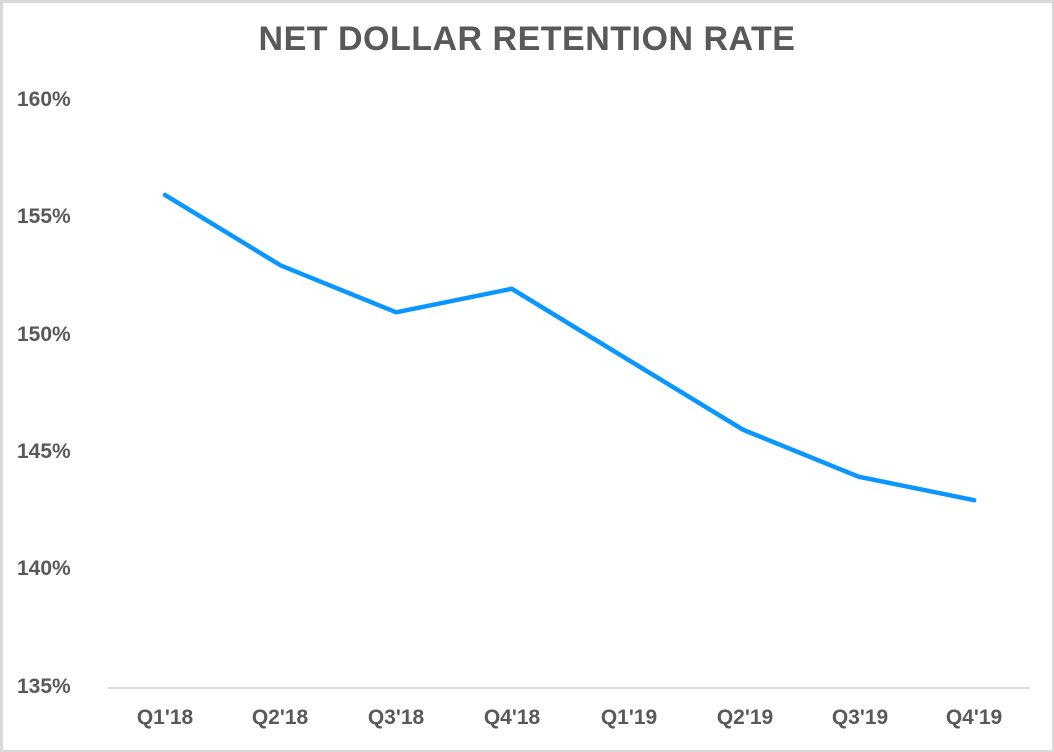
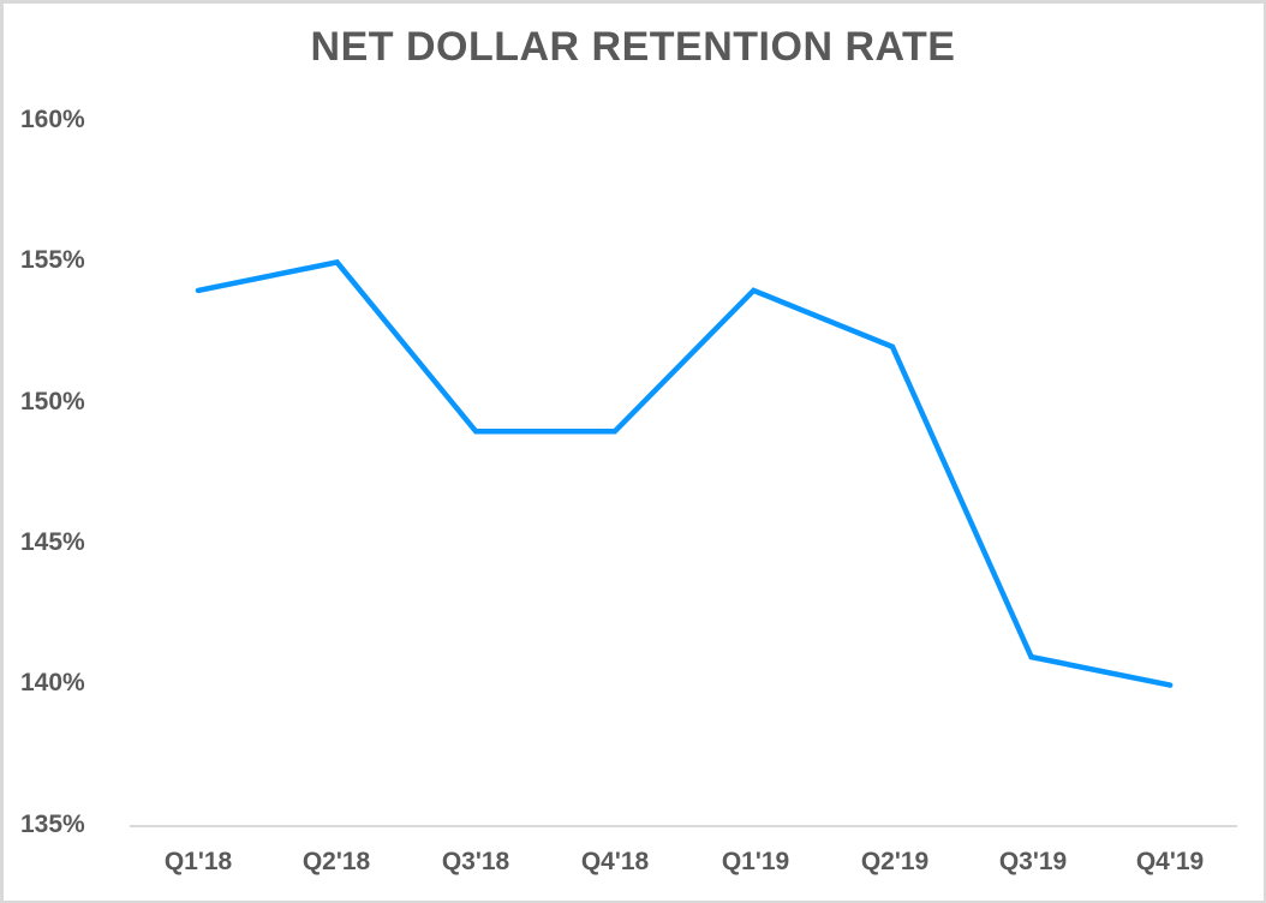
Q1'18: 156% -> 154%
Q2'18: 153% -> 155%
Q3'18: 151% -> 149%
Q4'18: 152% -> 149%
Q1'19: 149% -> 154%
Q2'19: 146% -> 152%
Q3'19: 144% -> 141%
Q4'19: 143% -> 140%
